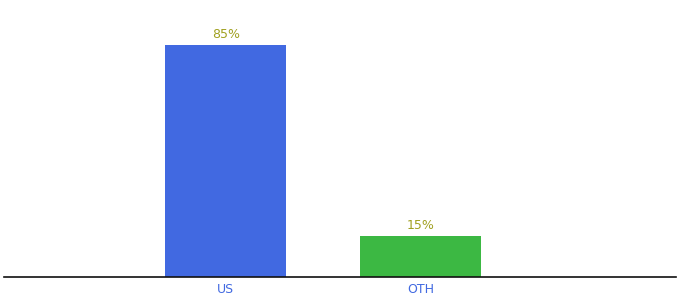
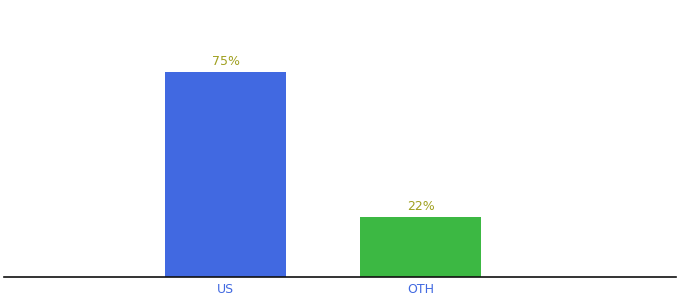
US: 85% -> 75%
OTH: 15% -> 22%
